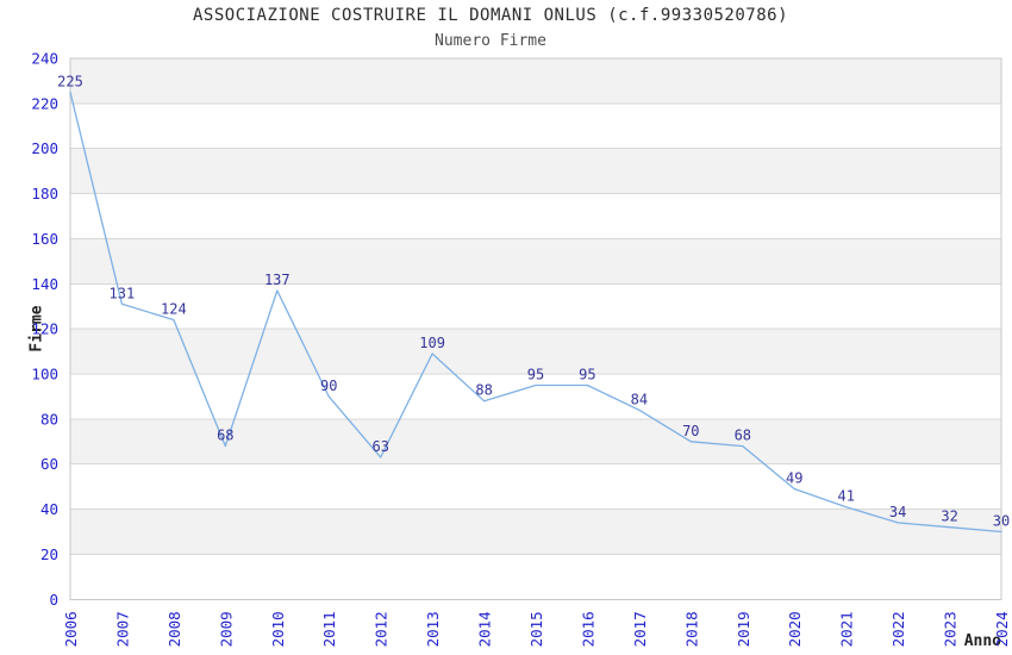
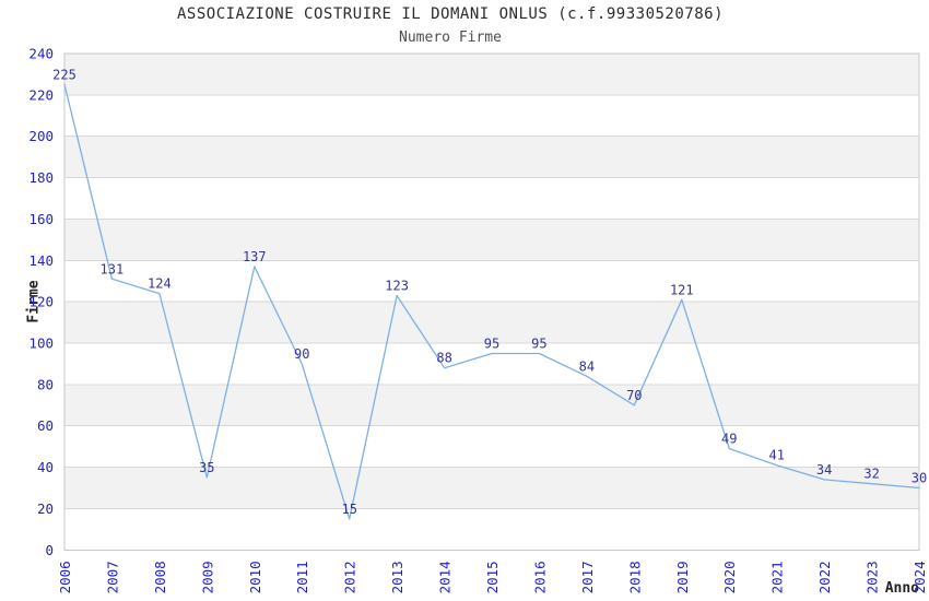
2009: 68 -> 35
2012: 63 -> 15
2013: 109 -> 123
2019: 68 -> 121
